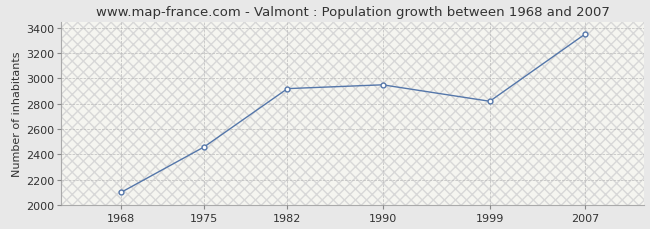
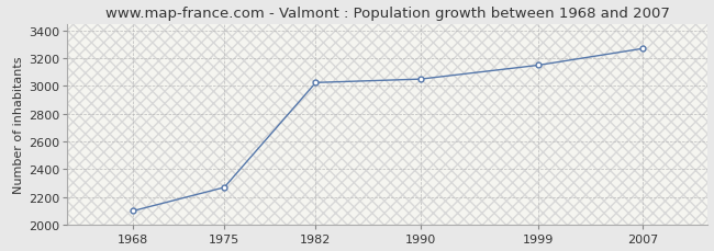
1975: 2460 -> 2270
1982: 2920 -> 3020
1990: 2950 -> 3050
1999: 2820 -> 3150
2007: 3350 -> 3270
